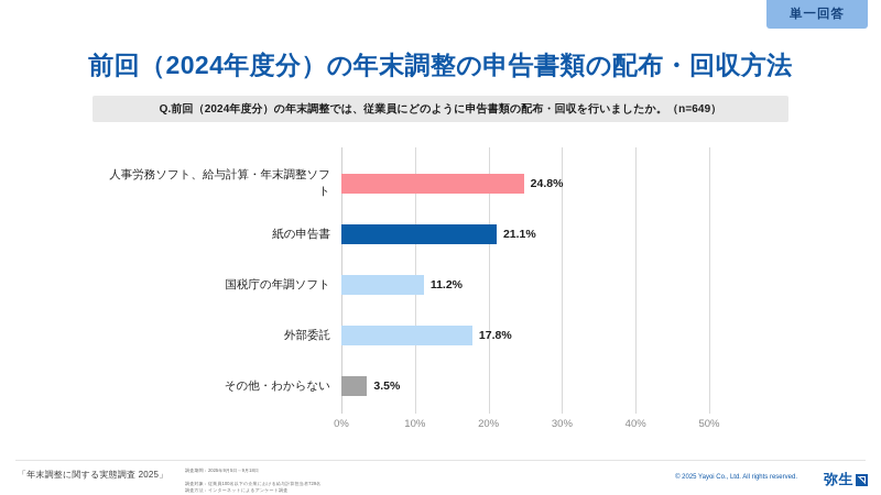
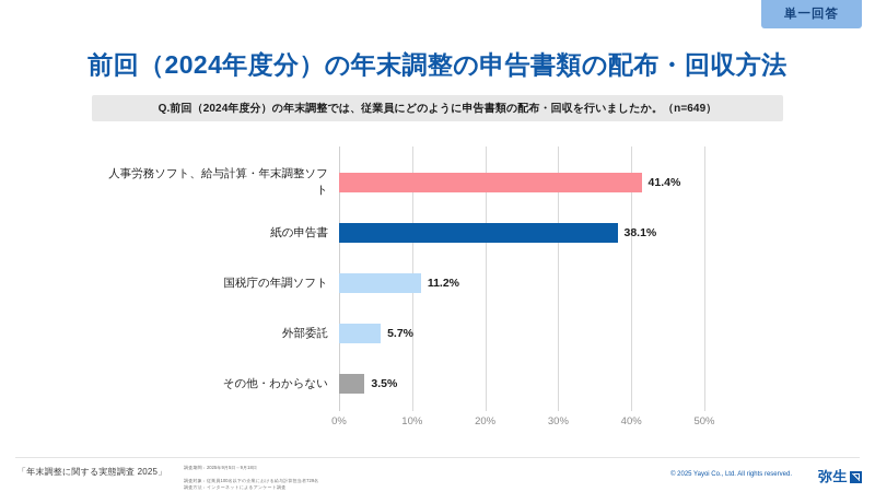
人事労務ソフト、給与計算・年末調整ソフト: 24.8% -> 41.4%
紙の申告書: 21.1% -> 38.1%
外部委託: 17.8% -> 5.7%
